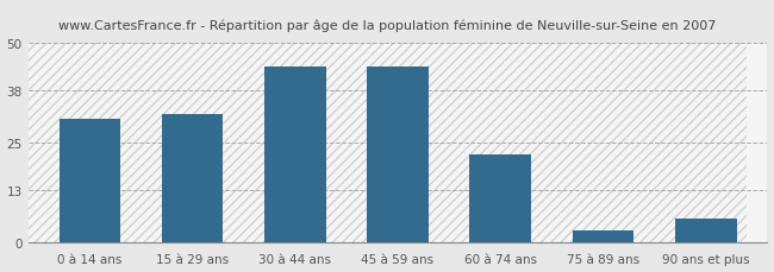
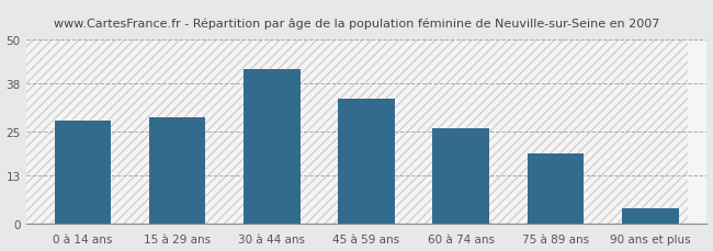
0 à 14 ans: 31 -> 28
15 à 29 ans: 32 -> 29
30 à 44 ans: 44 -> 42
45 à 59 ans: 44 -> 34
60 à 74 ans: 22 -> 26
75 à 89 ans: 3 -> 19
90 ans et plus: 6 -> 4
